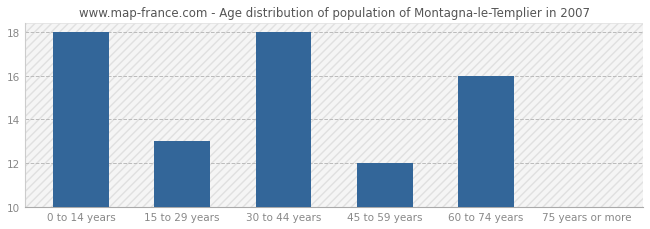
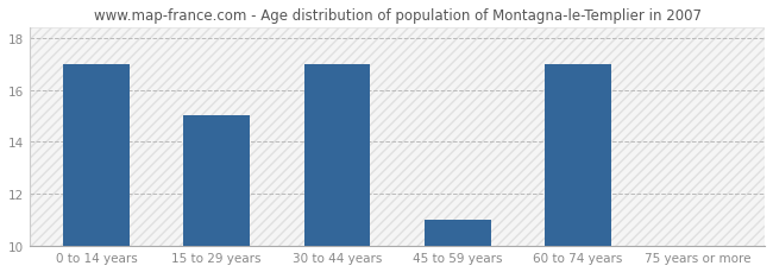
0 to 14 years: 18 -> 17
15 to 29 years: 13 -> 15
30 to 44 years: 18 -> 17
45 to 59 years: 12 -> 11
60 to 74 years: 16 -> 17
